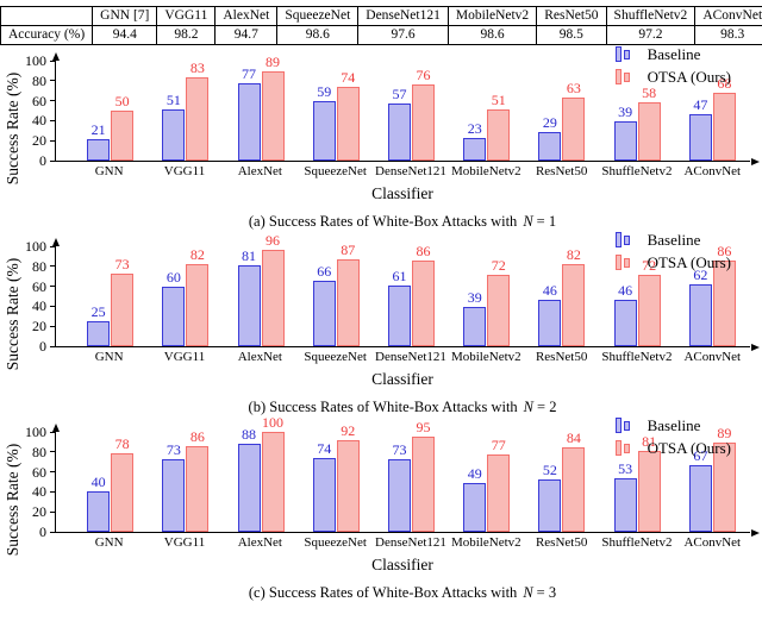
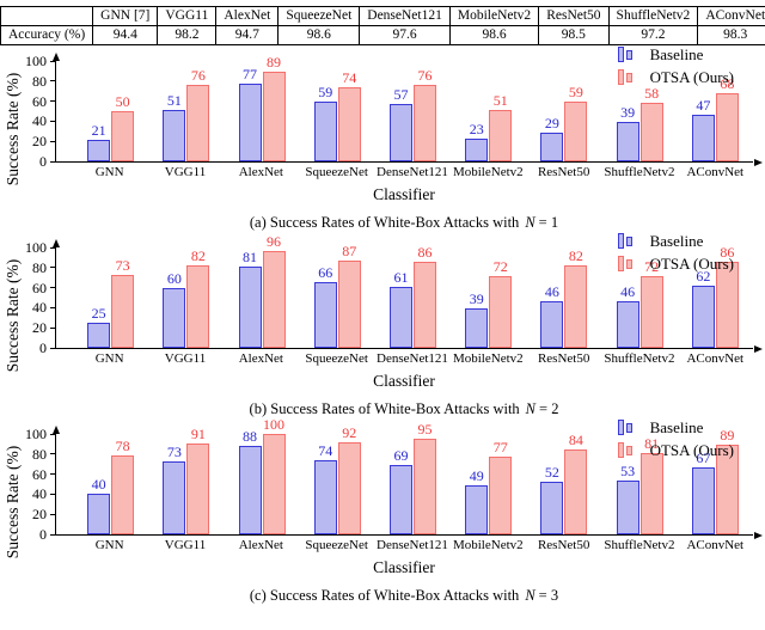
(a) Success Rates of White-Box Attacks with N = 1/OTSA (Ours)/VGG11: 83 -> 76
(a) Success Rates of White-Box Attacks with N = 1/OTSA (Ours)/ResNet50: 63 -> 59
(c) Success Rates of White-Box Attacks with N = 3/OTSA (Ours)/VGG11: 86 -> 91
(c) Success Rates of White-Box Attacks with N = 3/Baseline/DenseNet121: 73 -> 69
